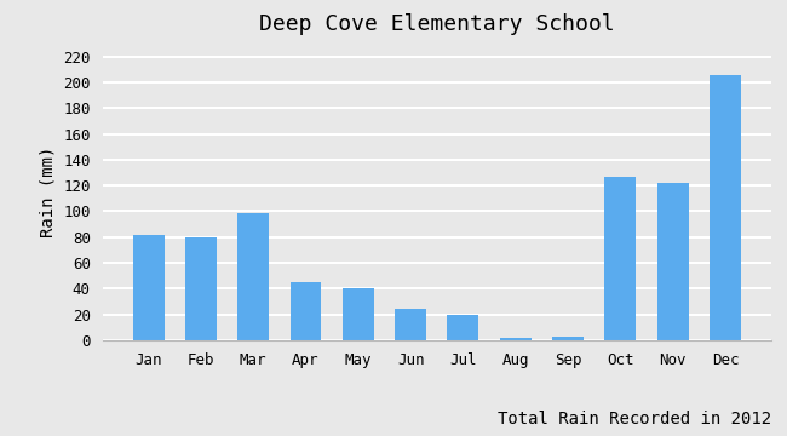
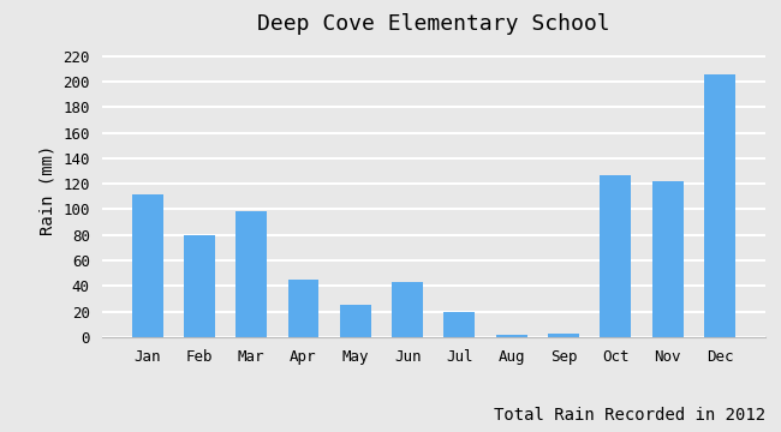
Jan: 82 -> 112
May: 40 -> 25
Jun: 24 -> 43
